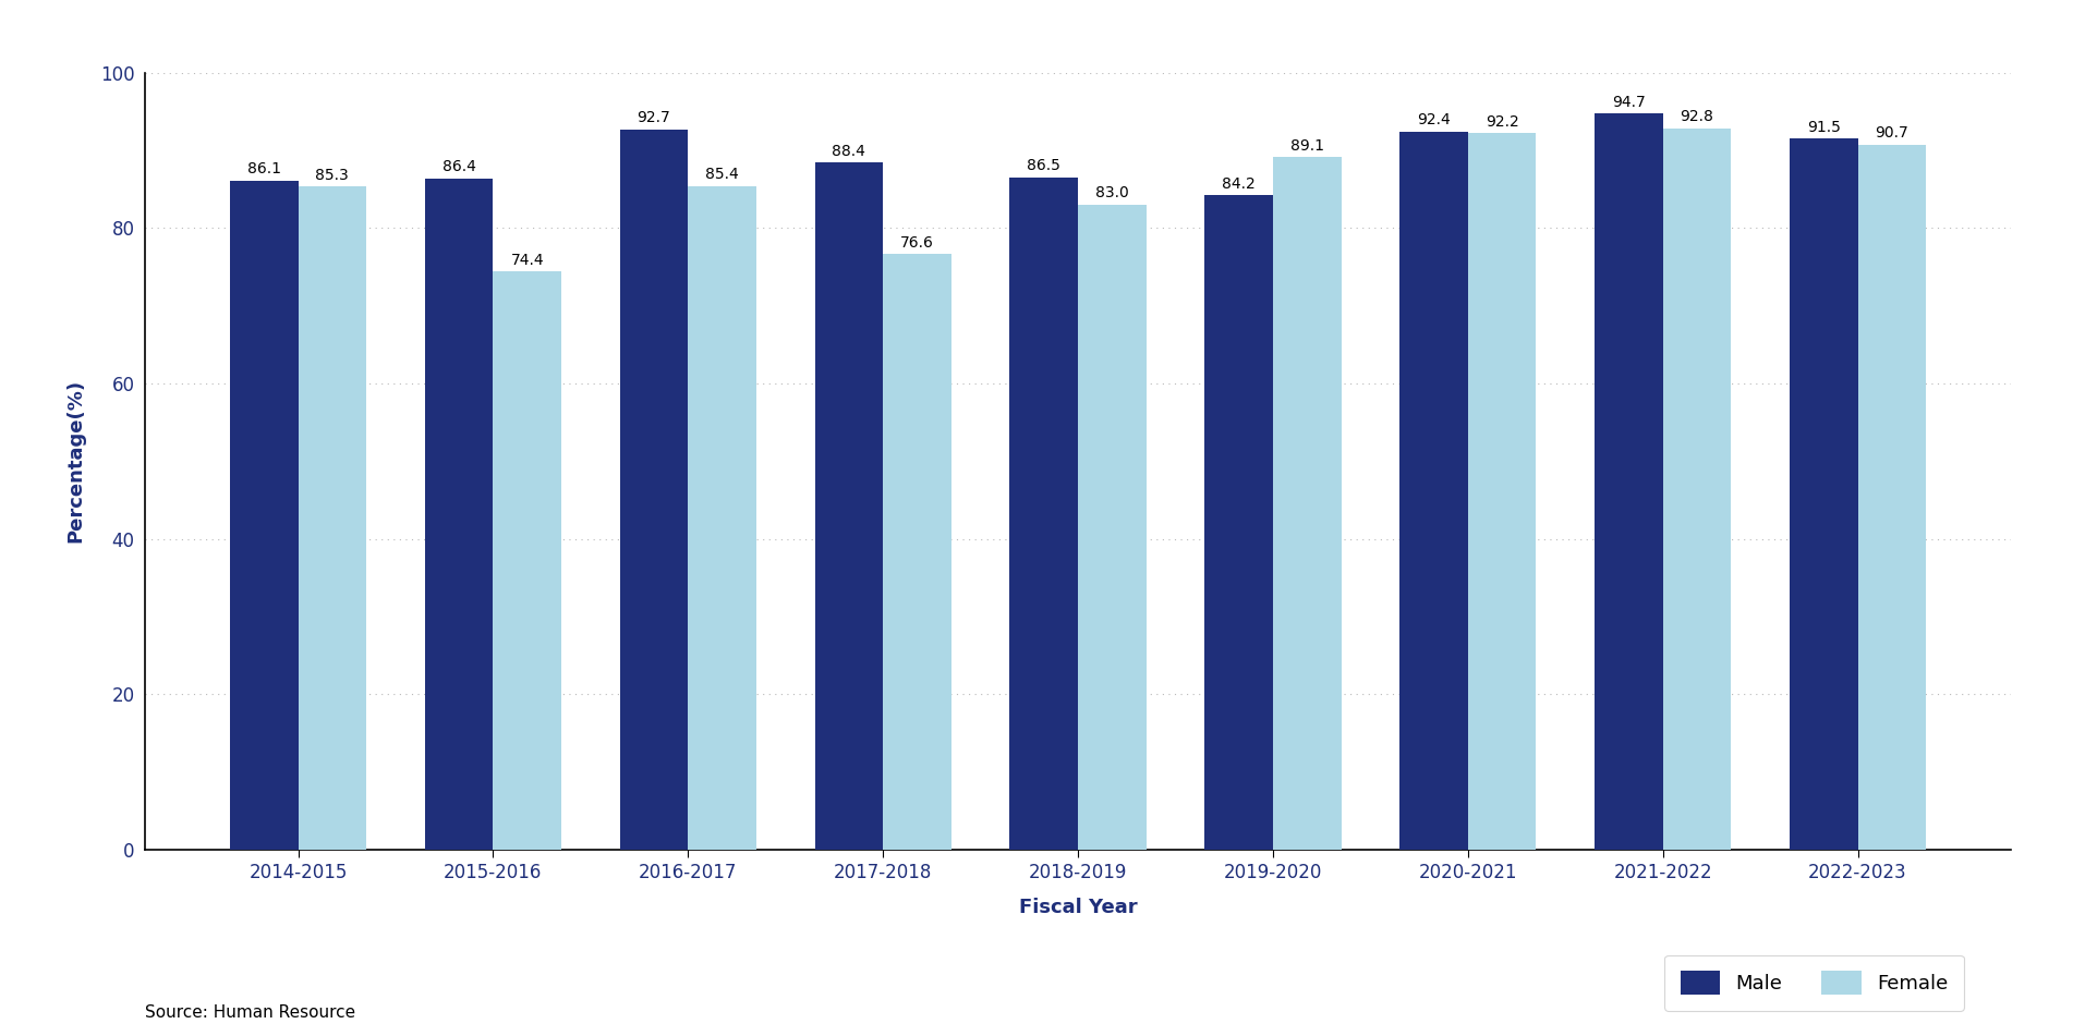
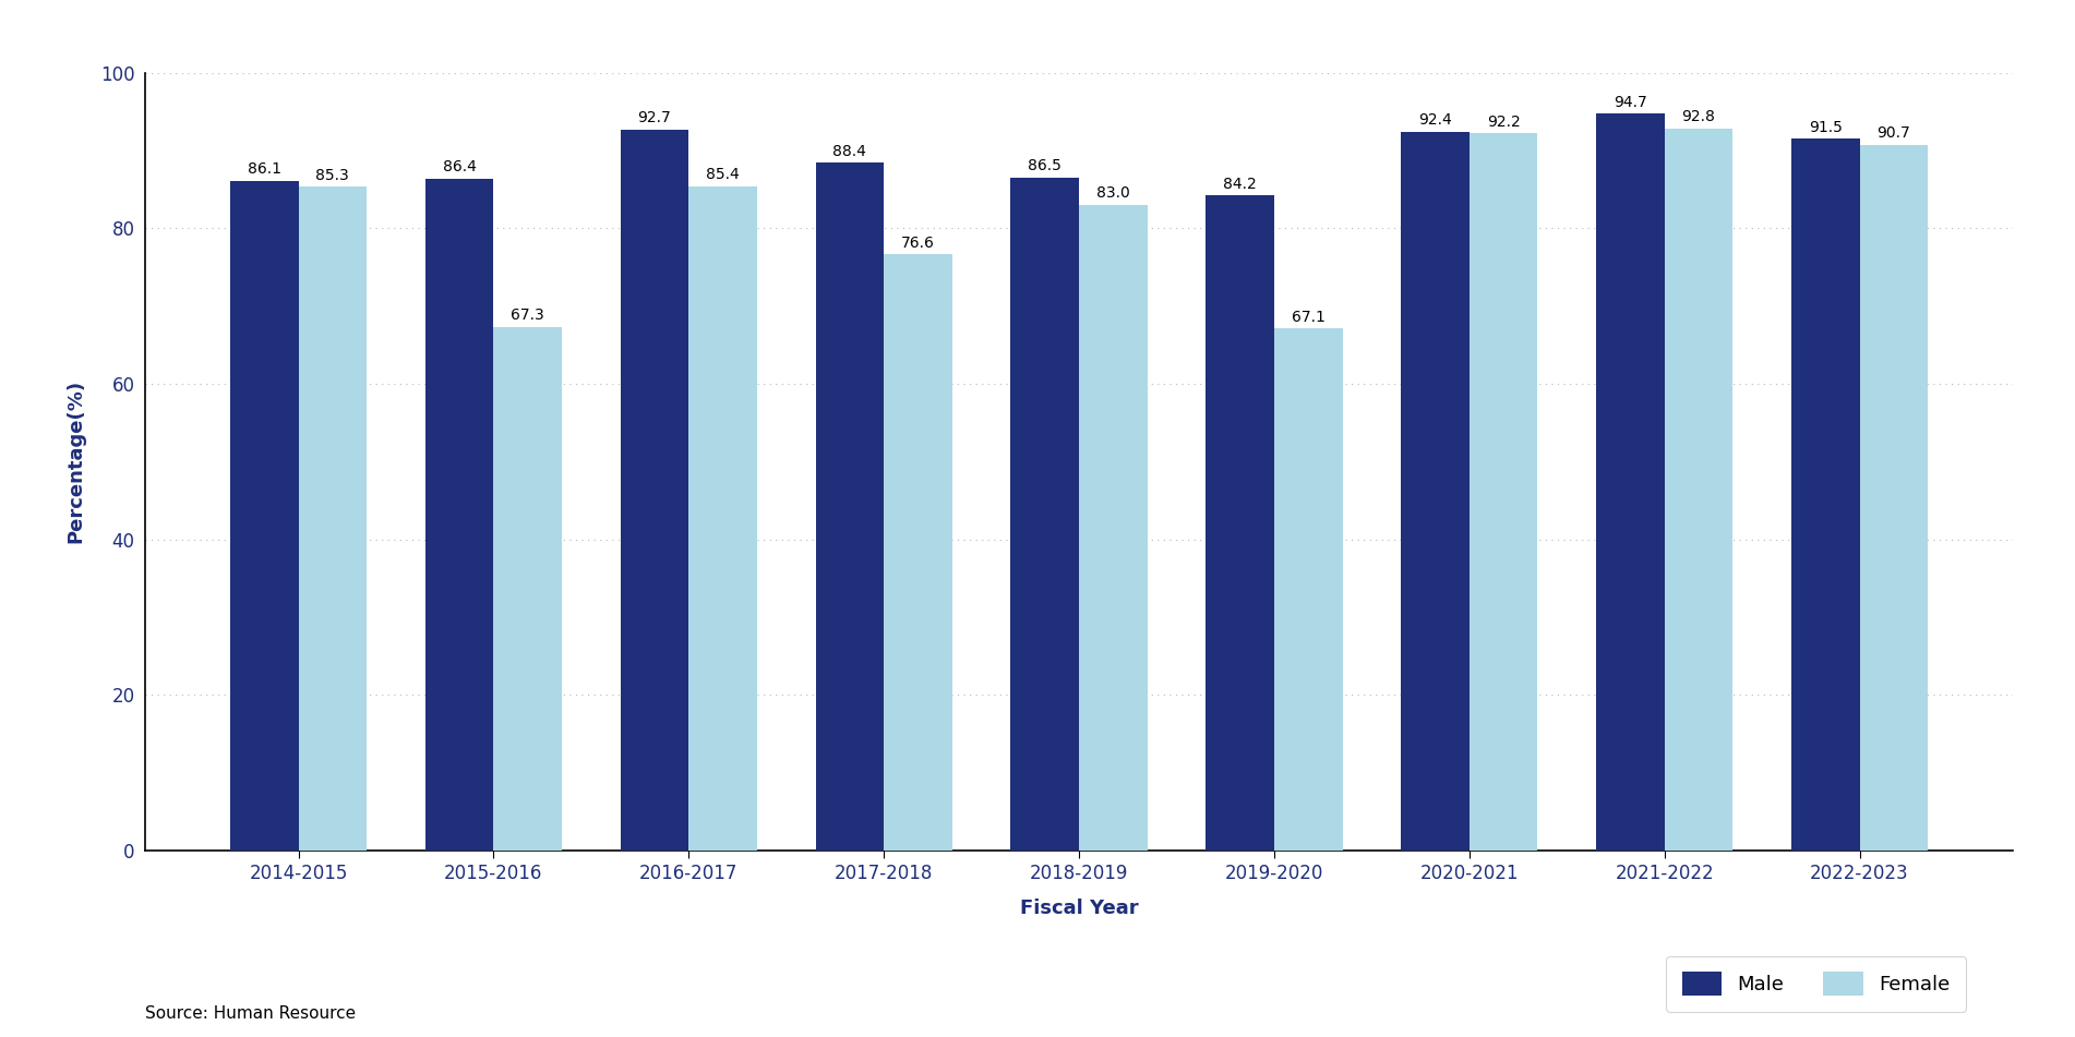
Female/2015-2016: 74.4 -> 67.3
Female/2019-2020: 89.1 -> 67.1
